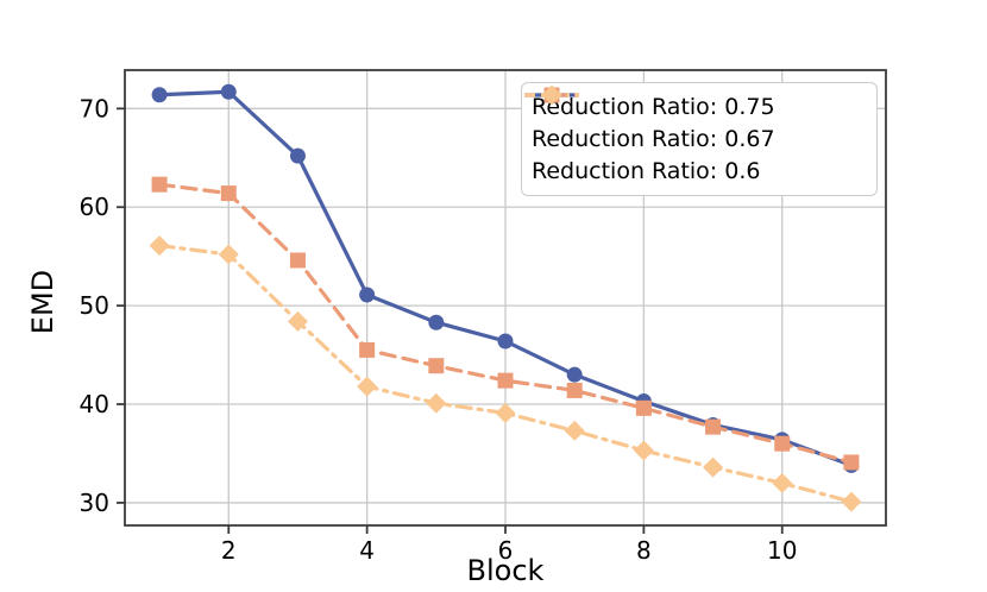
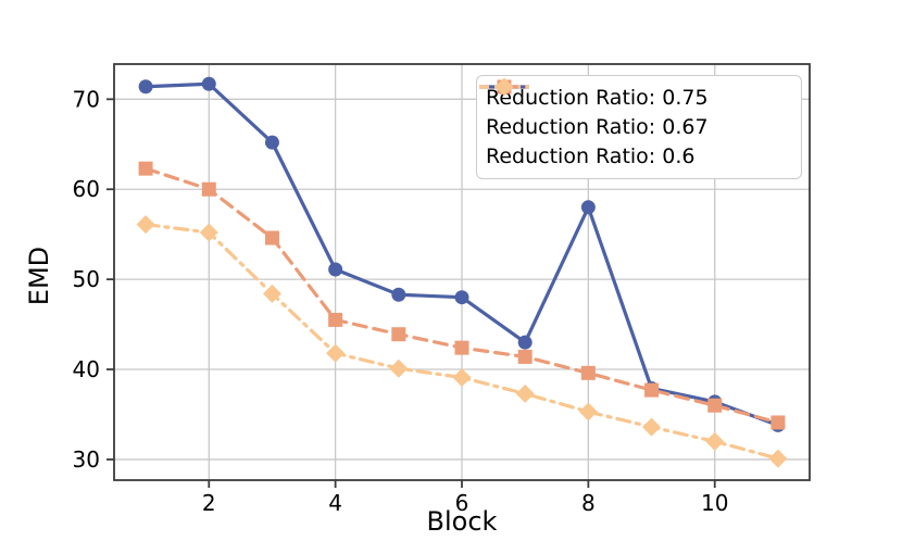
Reduction Ratio: 0.67/2: 61 -> 60
Reduction Ratio: 0.75/6: 46 -> 48
Reduction Ratio: 0.75/8: 40 -> 58
